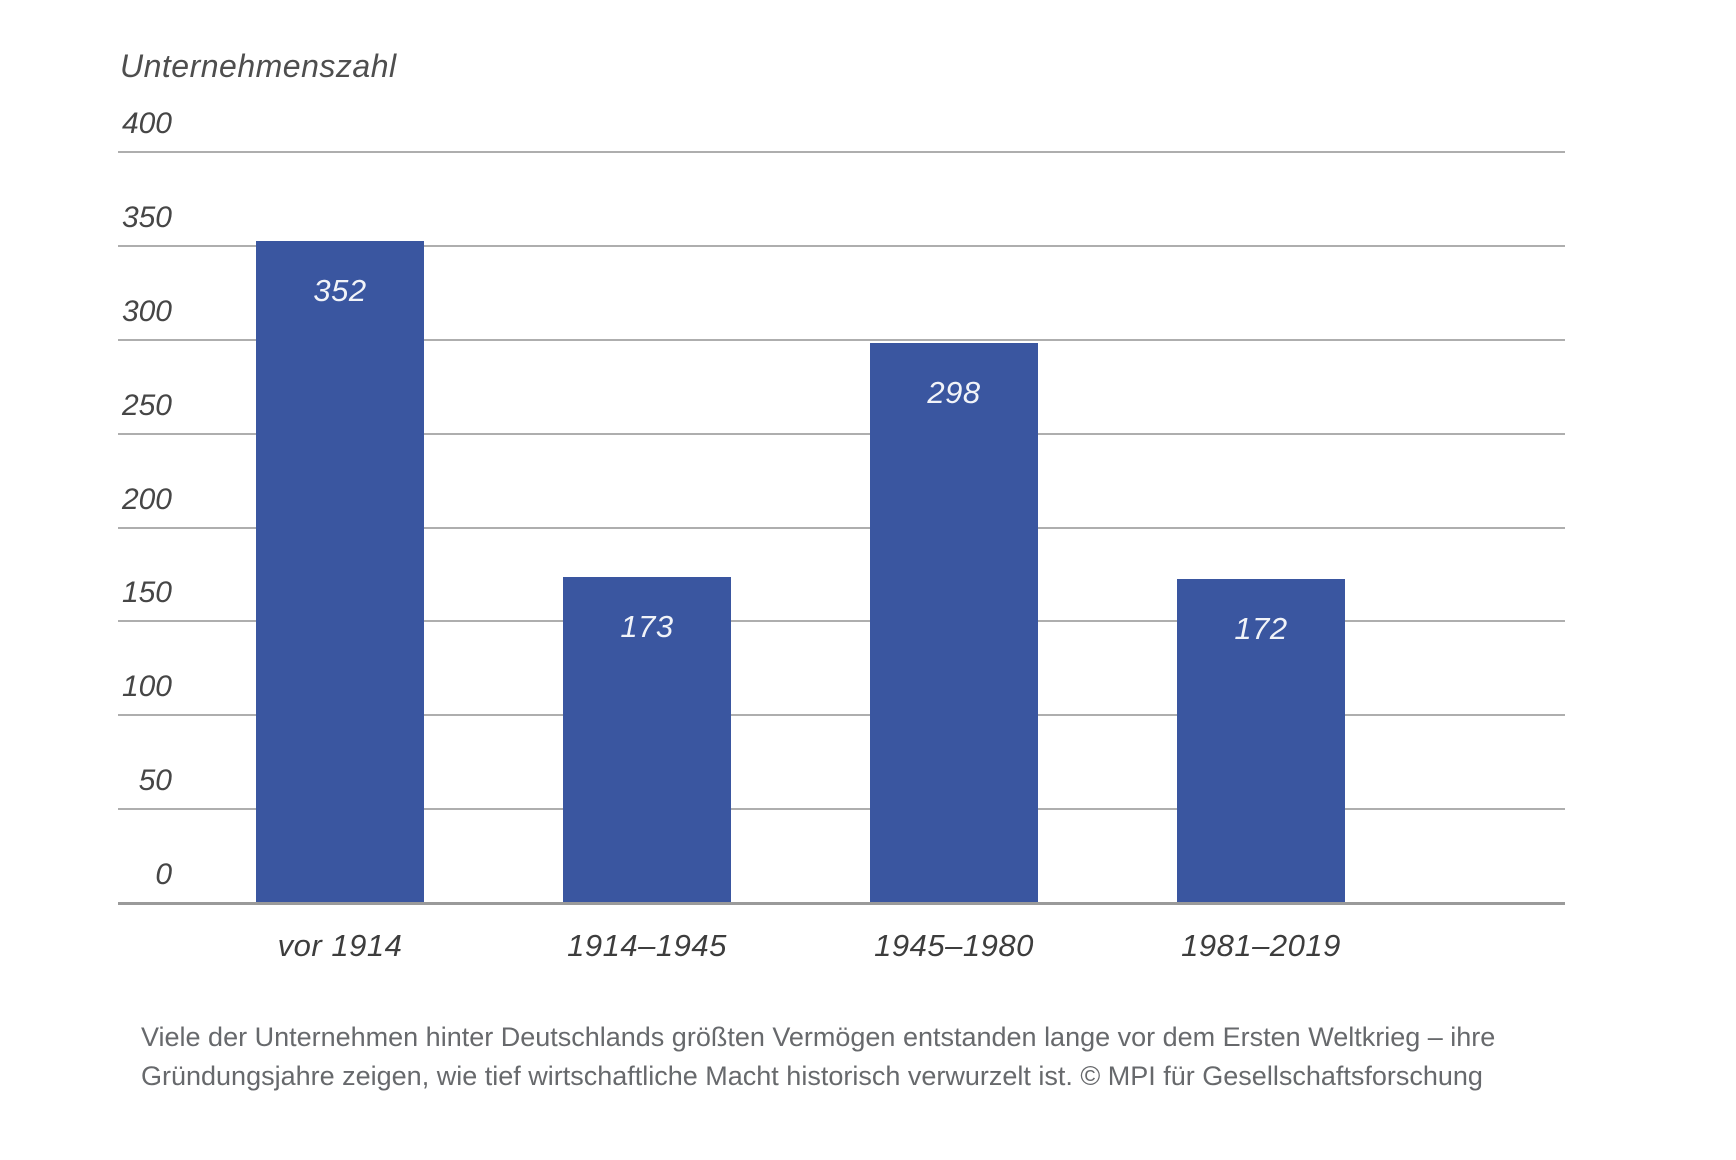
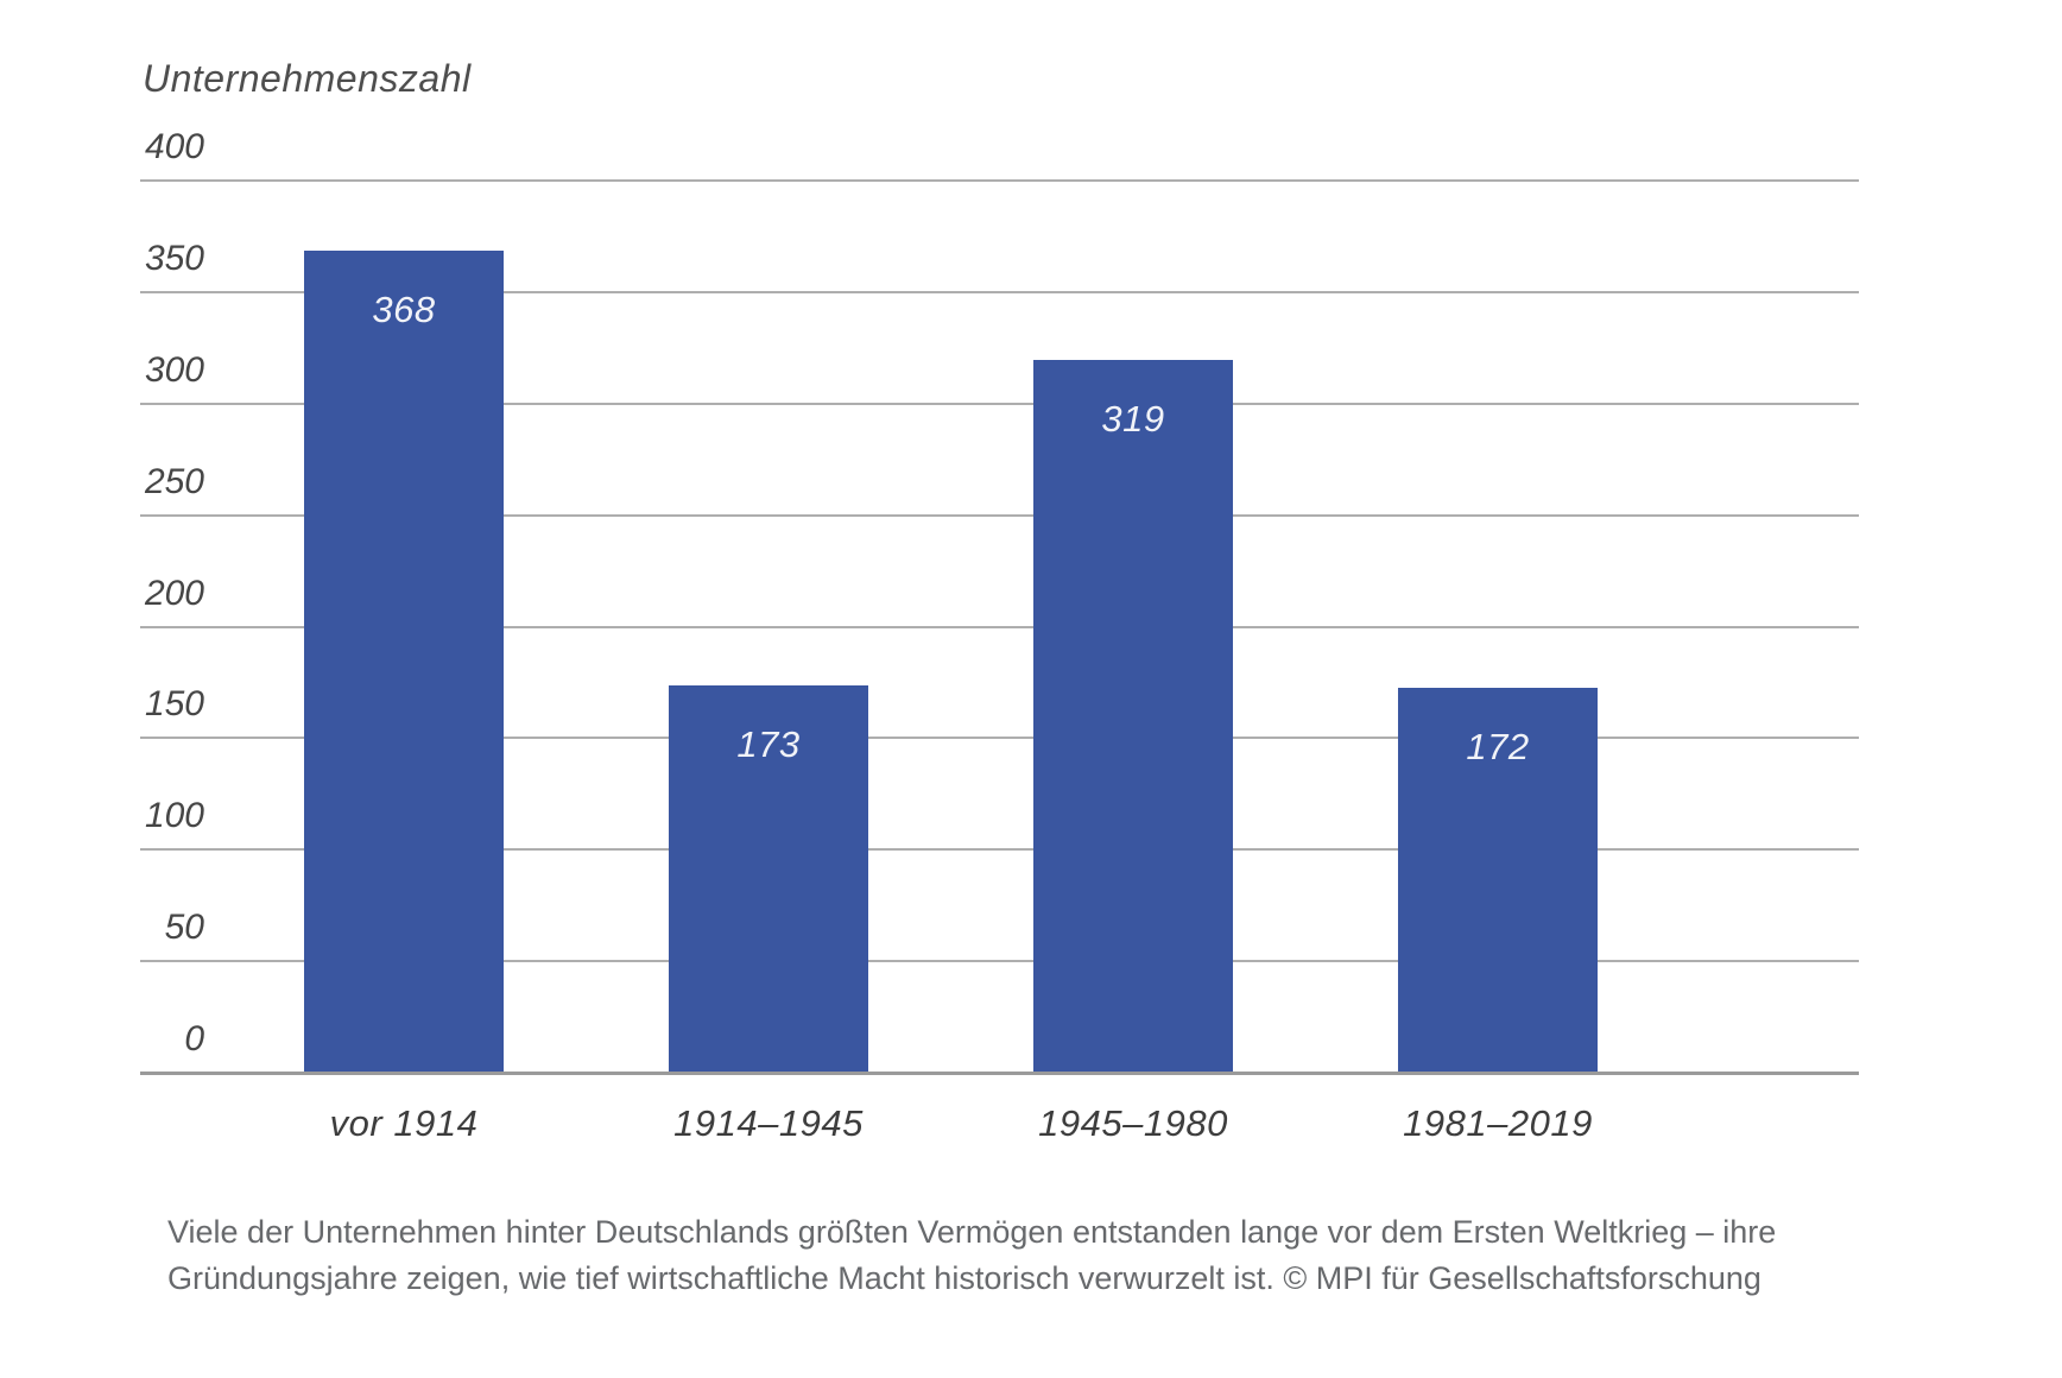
vor 1914: 352 -> 368
1945–1980: 298 -> 319
